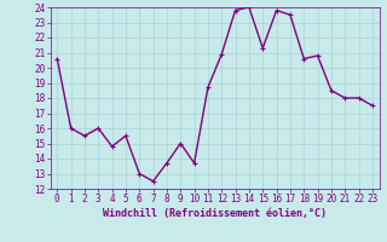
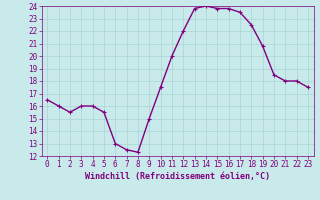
0: 20.6 -> 16.5
4: 14.8 -> 16.0
8: 13.7 -> 12.3
10: 13.7 -> 17.5
11: 18.7 -> 20.0
12: 20.9 -> 22.0
15: 21.3 -> 23.8
18: 20.6 -> 22.5
